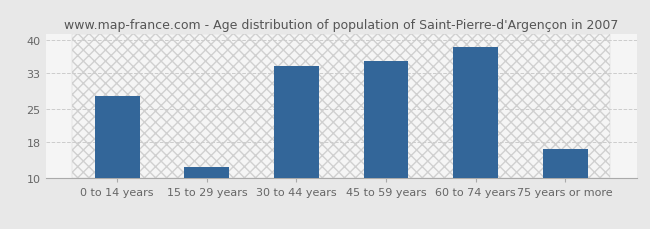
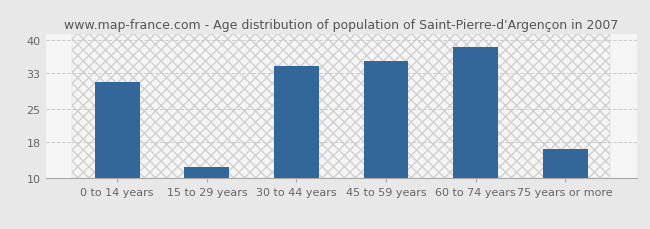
0 to 14 years: 28.0 -> 31.0
